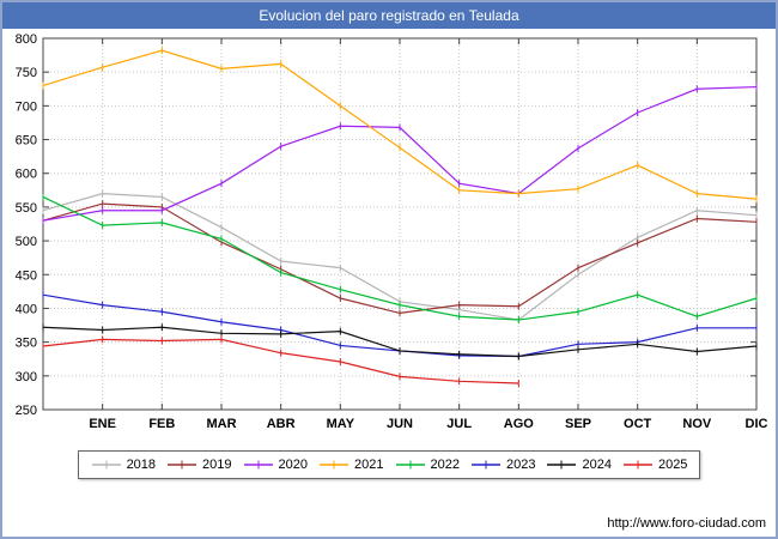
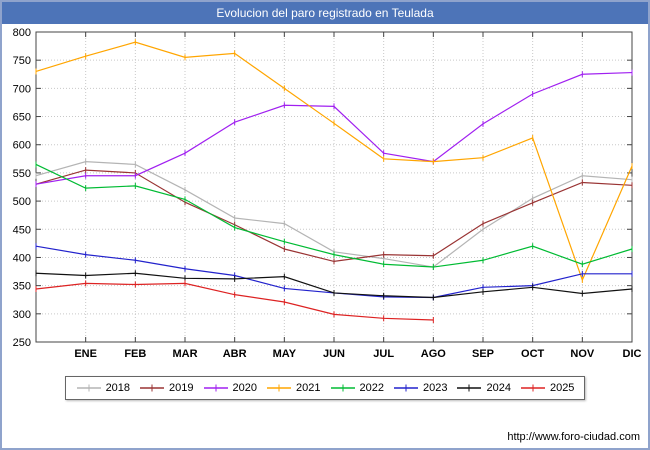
2021/NOV: 570 -> 360
